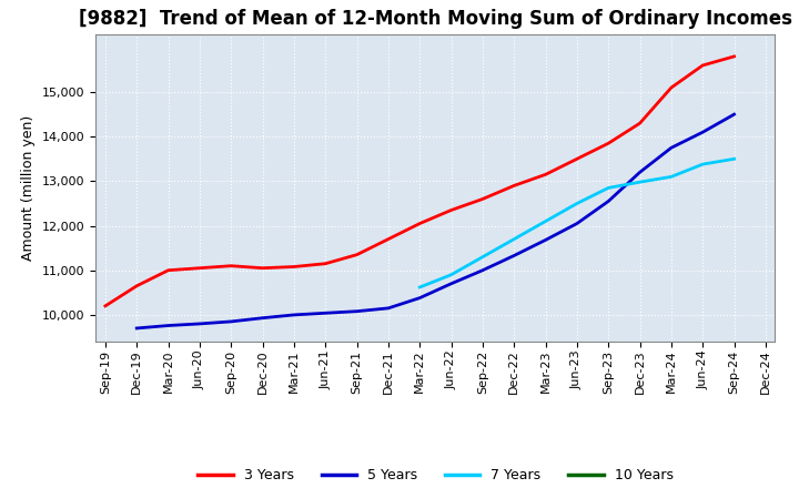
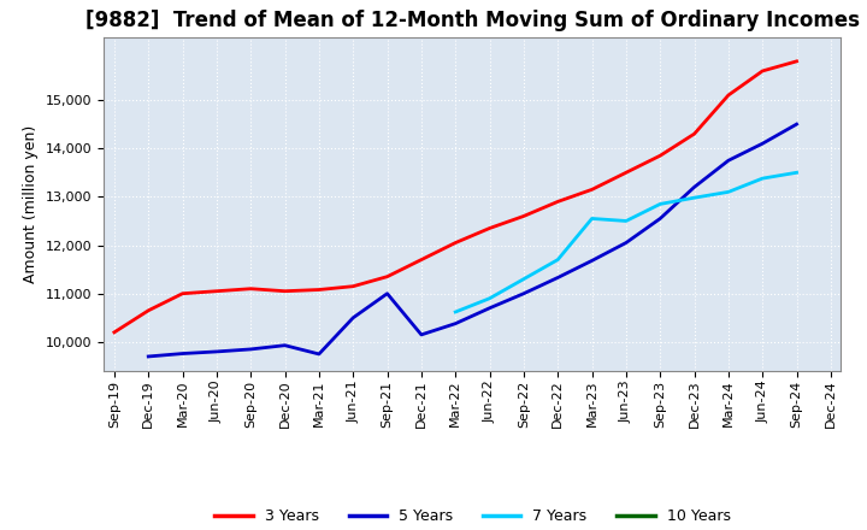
5 Years/Mar-21: 10,000 -> 9,750
5 Years/Jun-21: 10,040 -> 10,500
5 Years/Sep-21: 10,080 -> 11,000
7 Years/Mar-23: 12,100 -> 12,550
